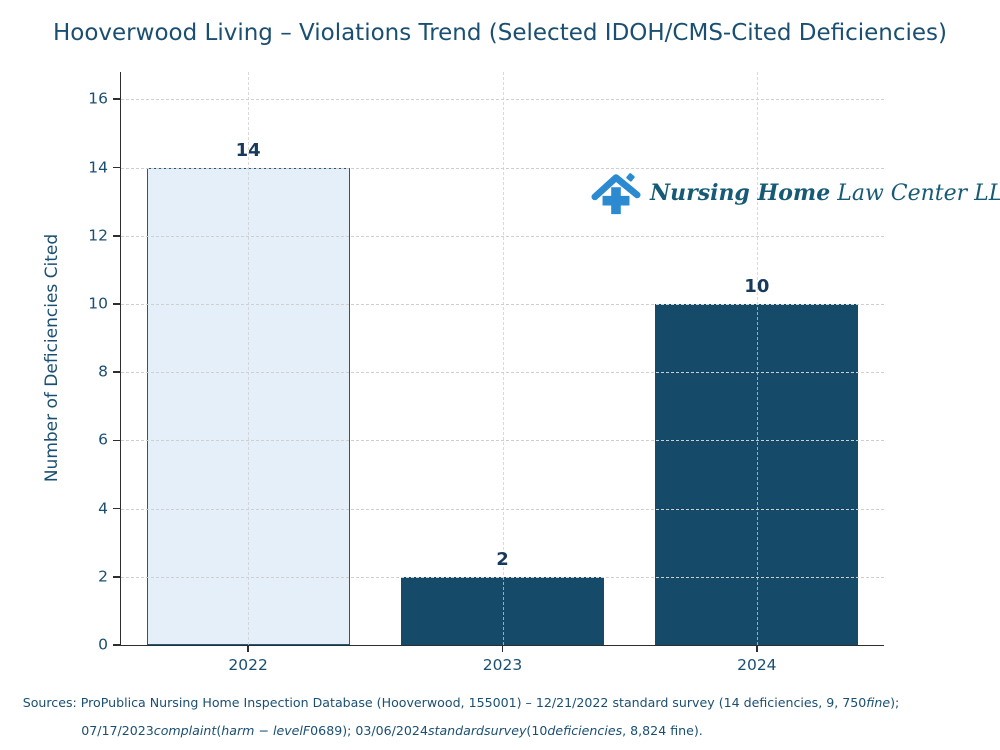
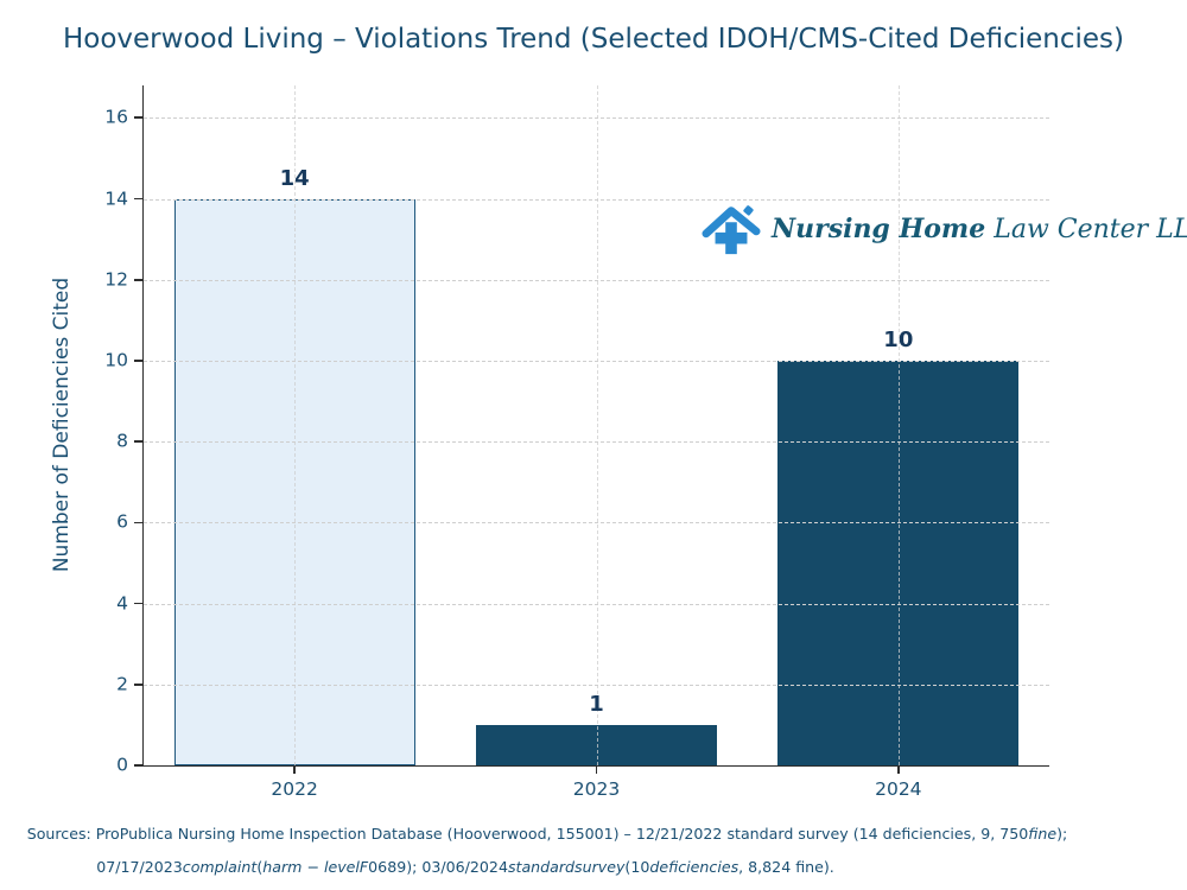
2023: 2 -> 1
